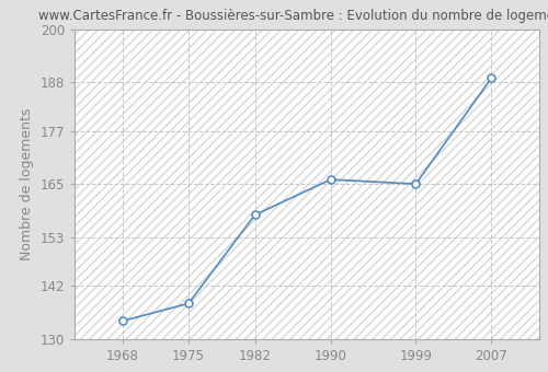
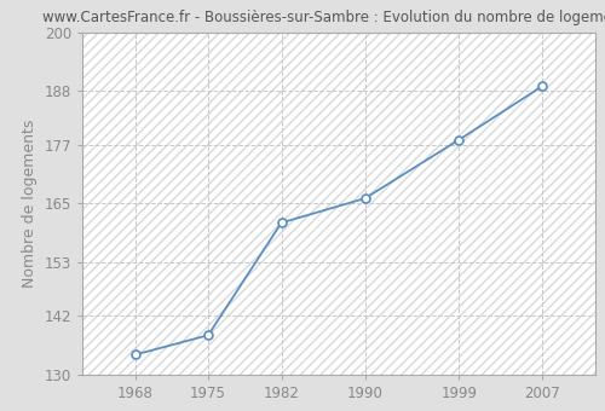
1982: 158 -> 161
1999: 165 -> 178
